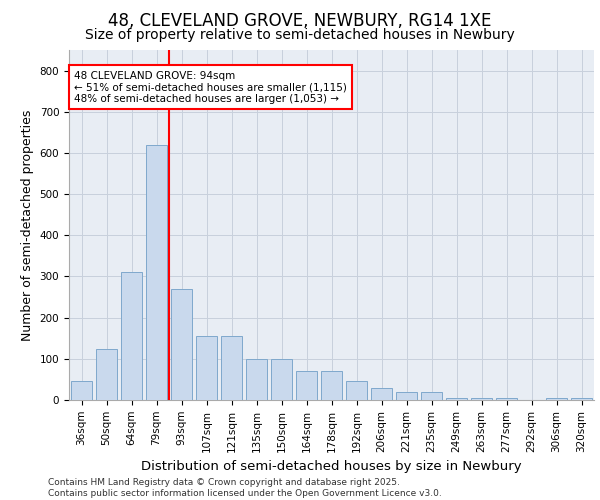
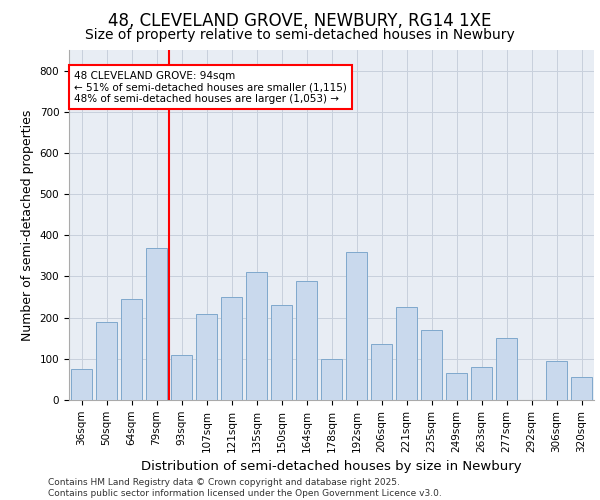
36sqm: 45 -> 75
50sqm: 125 -> 190
64sqm: 310 -> 245
79sqm: 620 -> 370
93sqm: 270 -> 110
107sqm: 155 -> 210
121sqm: 155 -> 250
135sqm: 100 -> 310
150sqm: 100 -> 230
164sqm: 70 -> 290
178sqm: 70 -> 100
192sqm: 45 -> 360
206sqm: 30 -> 135
221sqm: 20 -> 225
235sqm: 20 -> 170
249sqm: 5 -> 65
263sqm: 5 -> 80
277sqm: 5 -> 150
306sqm: 5 -> 95
320sqm: 5 -> 55
